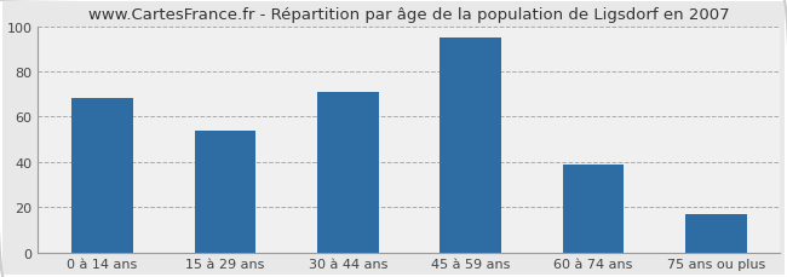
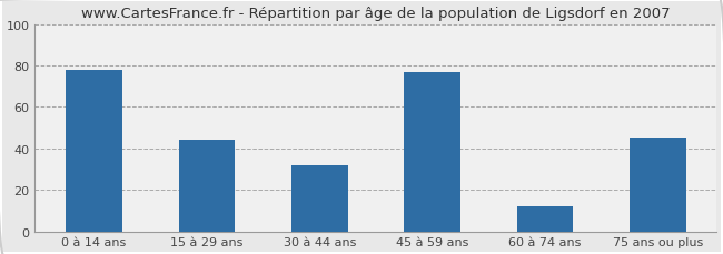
0 à 14 ans: 68 -> 78
15 à 29 ans: 54 -> 44
30 à 44 ans: 71 -> 32
45 à 59 ans: 95 -> 77
60 à 74 ans: 39 -> 12
75 ans ou plus: 17 -> 45
